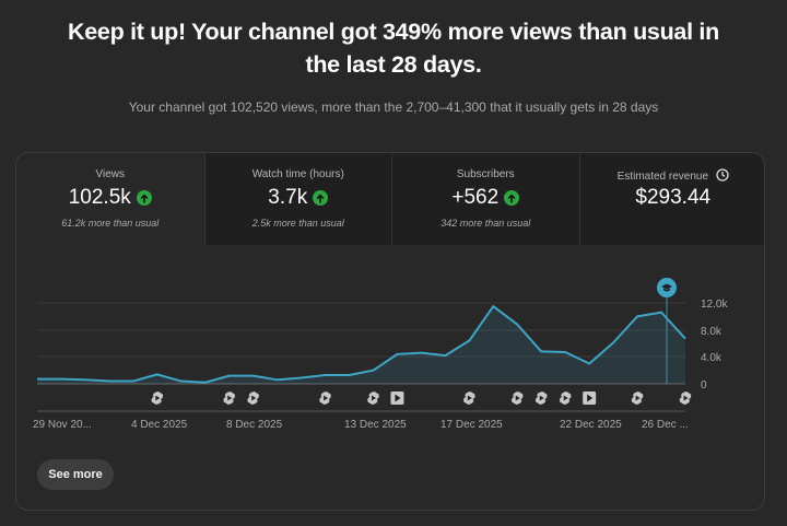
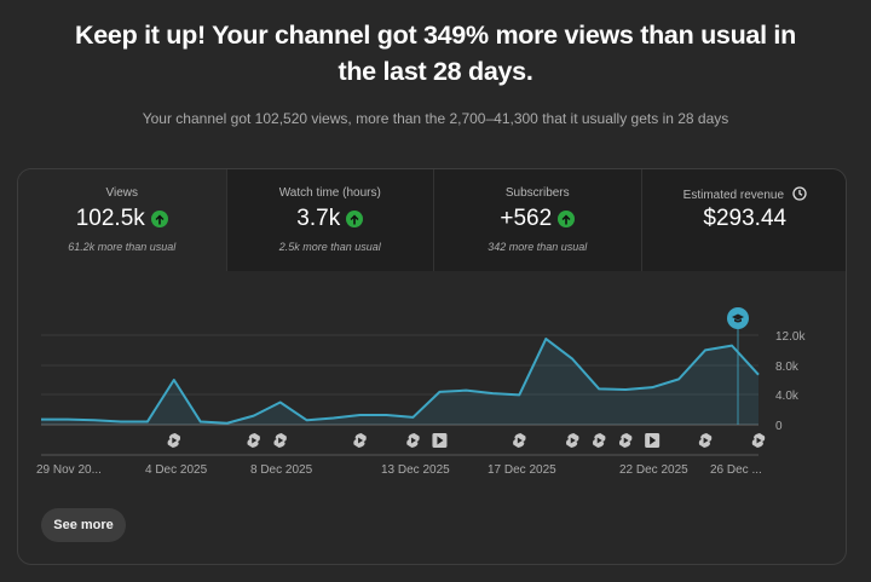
4 Dec 2025: 1k -> 6k
8 Dec 2025: 1k -> 3k
13 Dec 2025: 2k -> 1k
17 Dec 2025: 6k -> 4k
22 Dec 2025: 3k -> 5k
